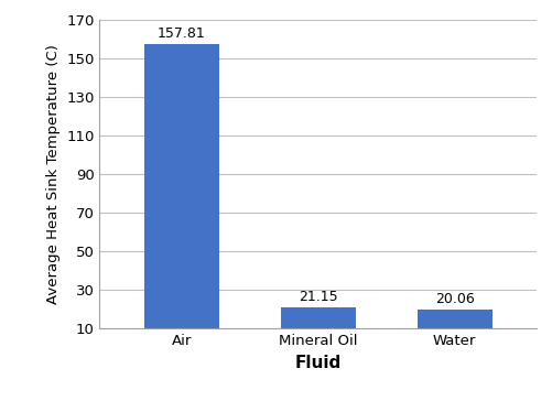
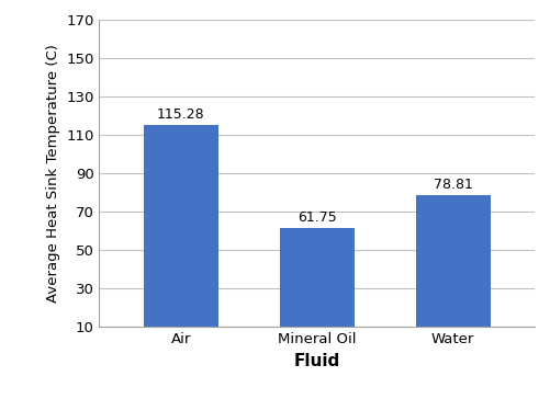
Air: 157.81 -> 115.28
Mineral Oil: 21.15 -> 61.75
Water: 20.06 -> 78.81
